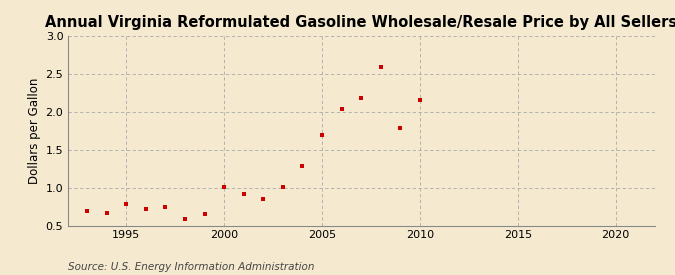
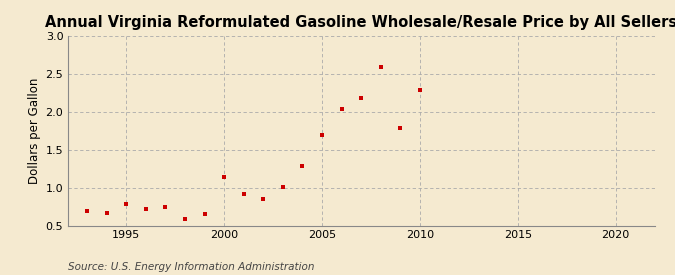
2000: 1.01 -> 1.14
2010: 2.16 -> 2.28
